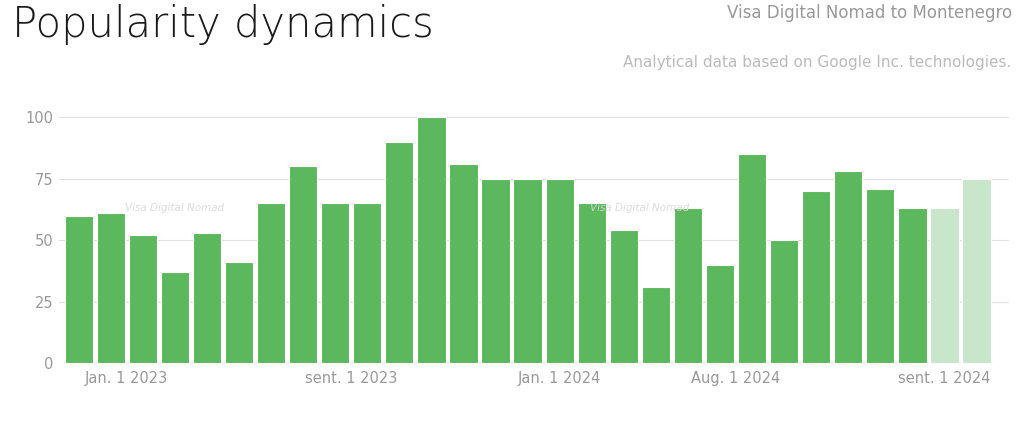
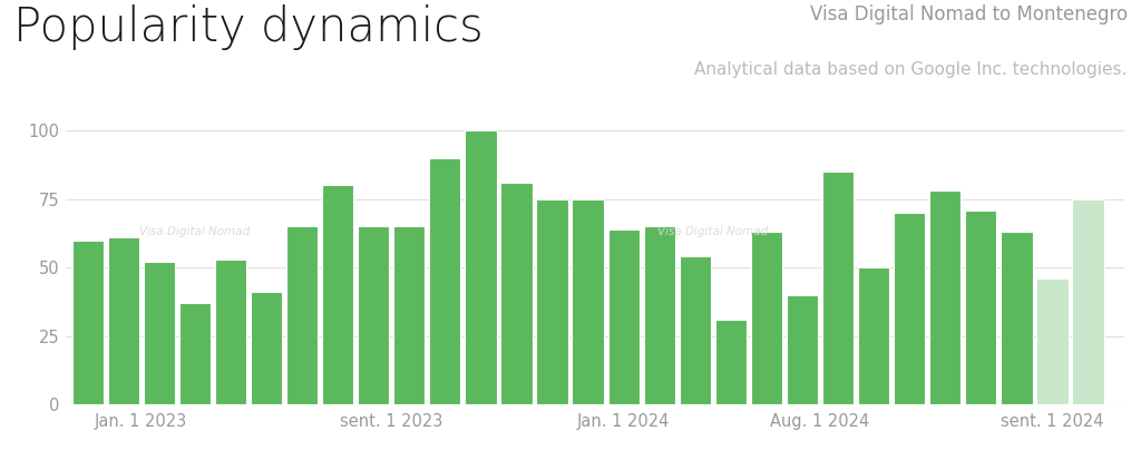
Jan. 1 2024: 75 -> 64
sent. 1 2024: 63 -> 46
